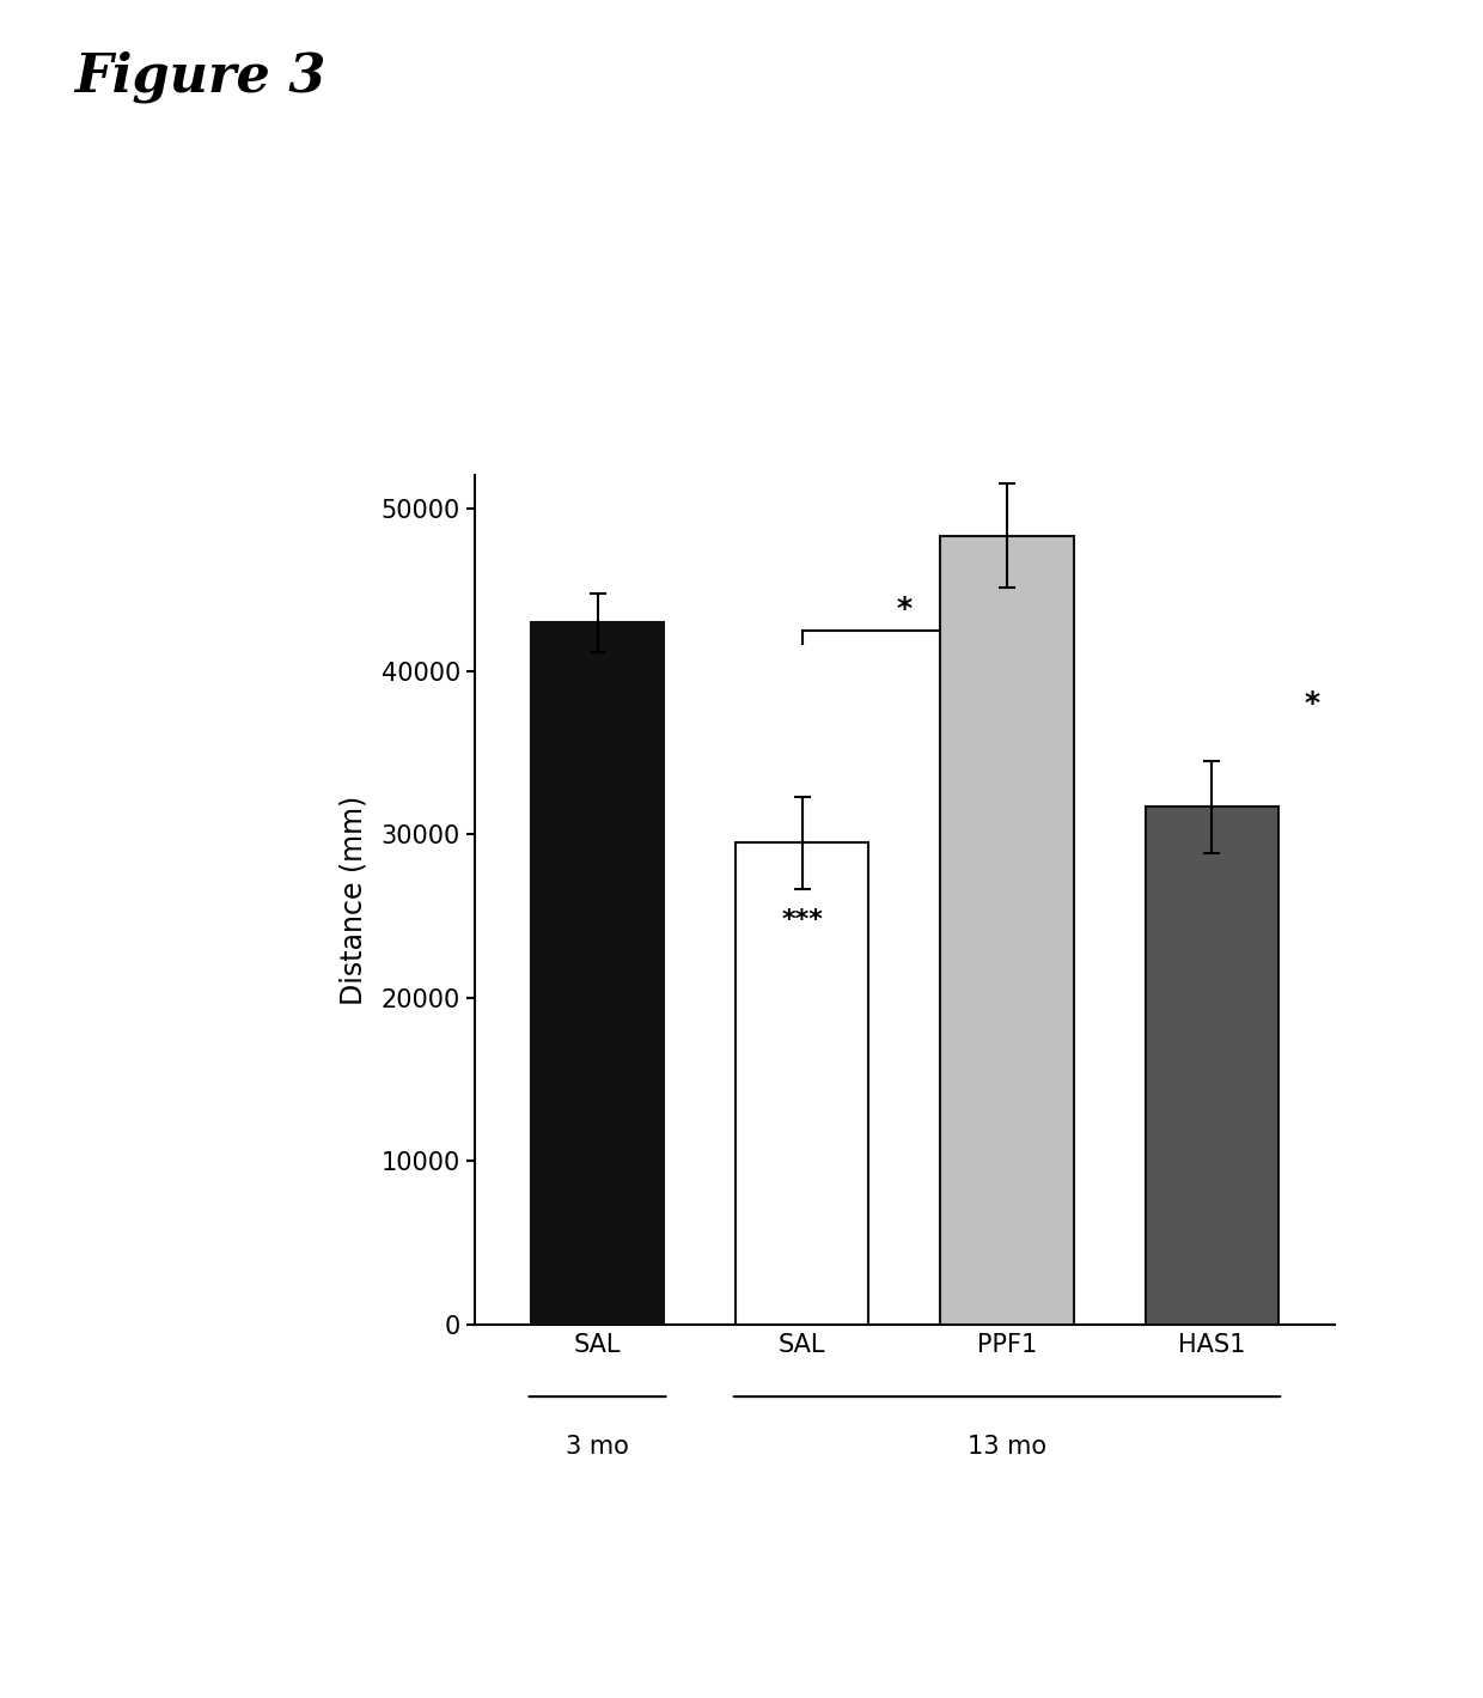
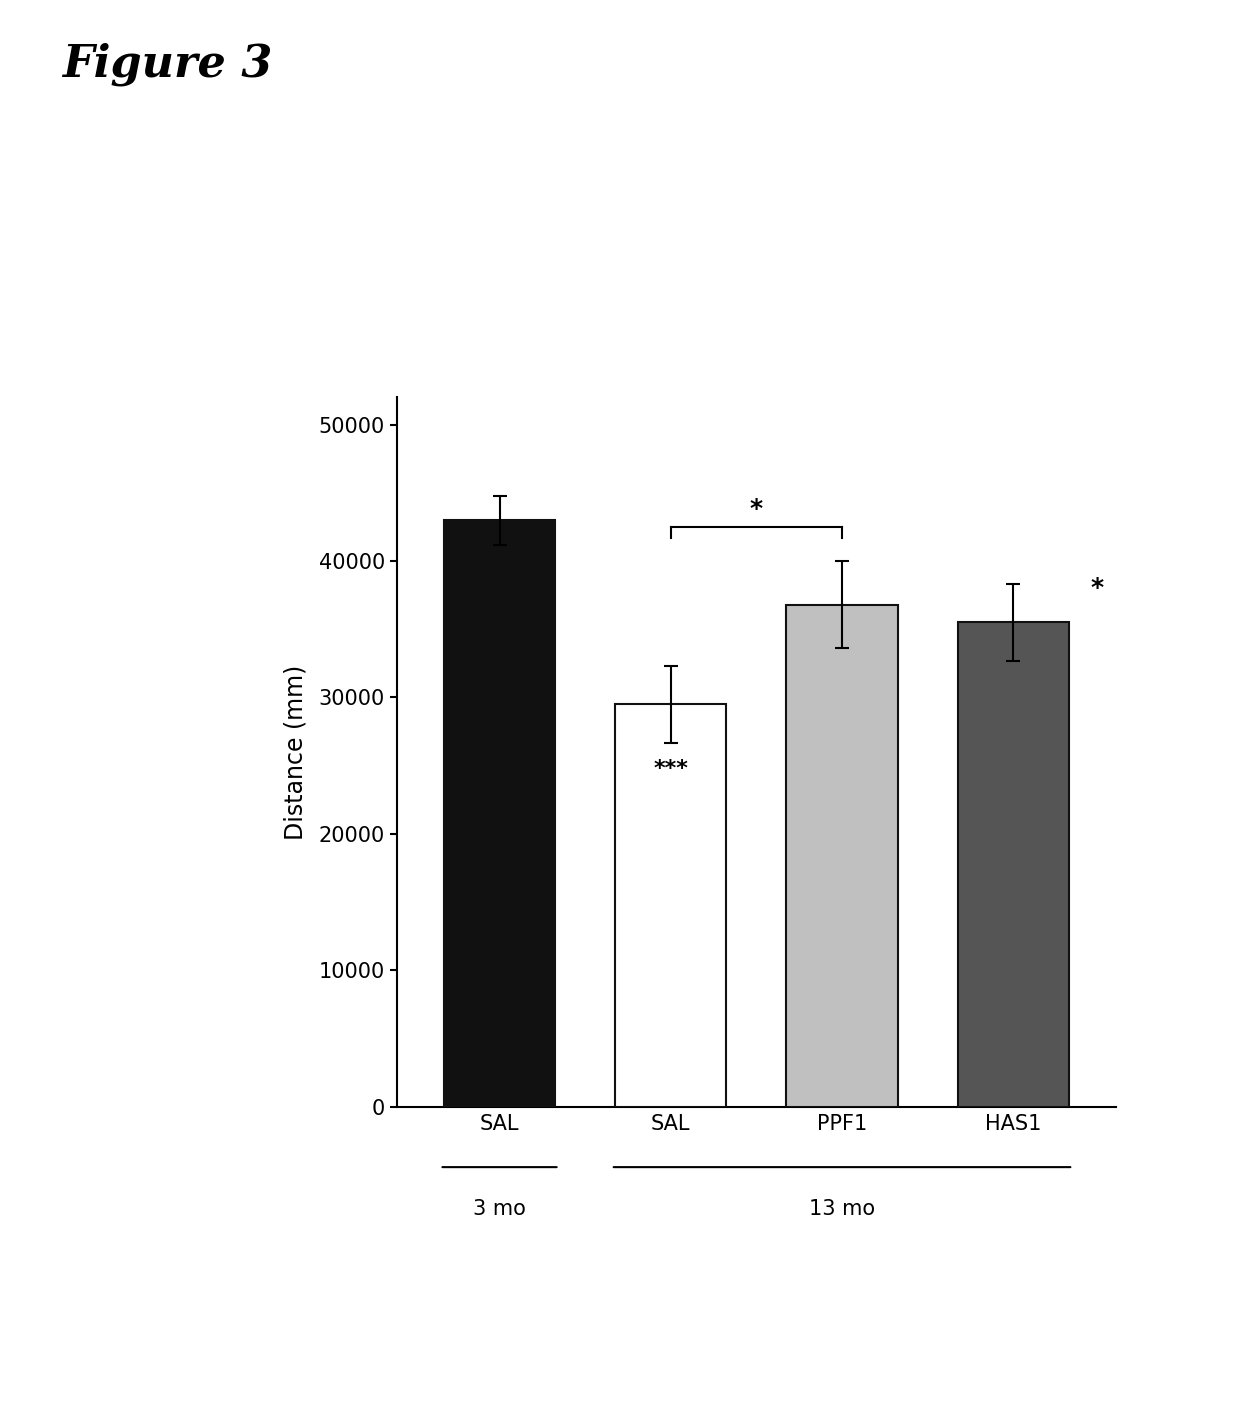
PPF1: 48300 -> 36800
HAS1: 31700 -> 35500
